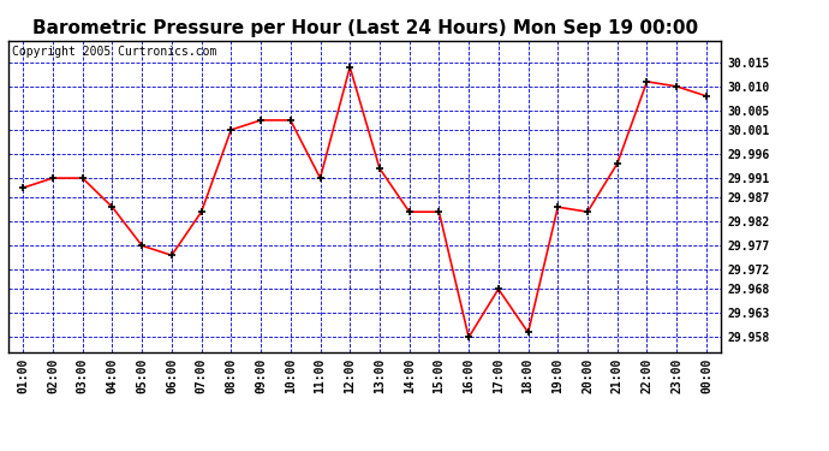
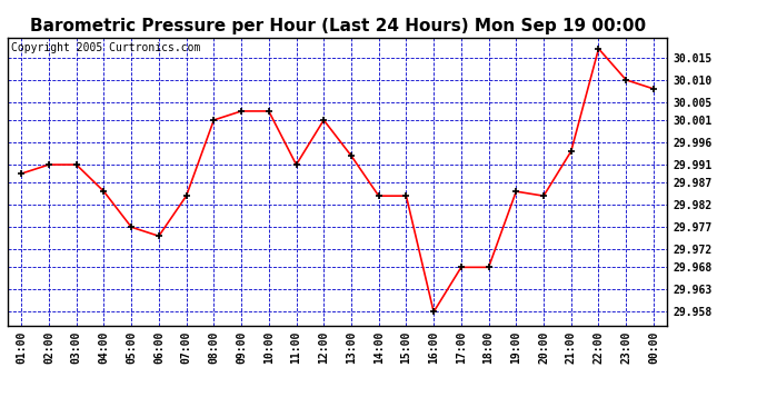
12:00: 30.014 -> 30.001
18:00: 29.959 -> 29.968
22:00: 30.011 -> 30.017
